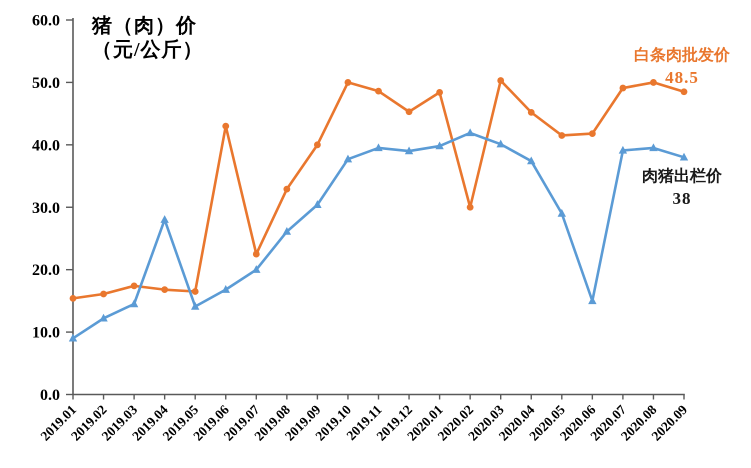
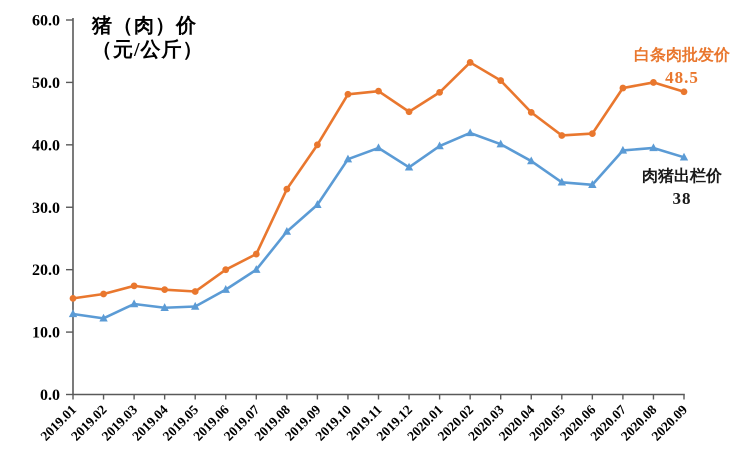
肉猪出栏价/2019.01: 9 -> 13
肉猪出栏价/2019.04: 28 -> 14
白条肉批发价/2019.06: 43 -> 20
白条肉批发价/2019.10: 50 -> 48
肉猪出栏价/2019.12: 39 -> 36
白条肉批发价/2020.02: 30 -> 53
肉猪出栏价/2020.05: 29 -> 34
肉猪出栏价/2020.06: 15 -> 34
